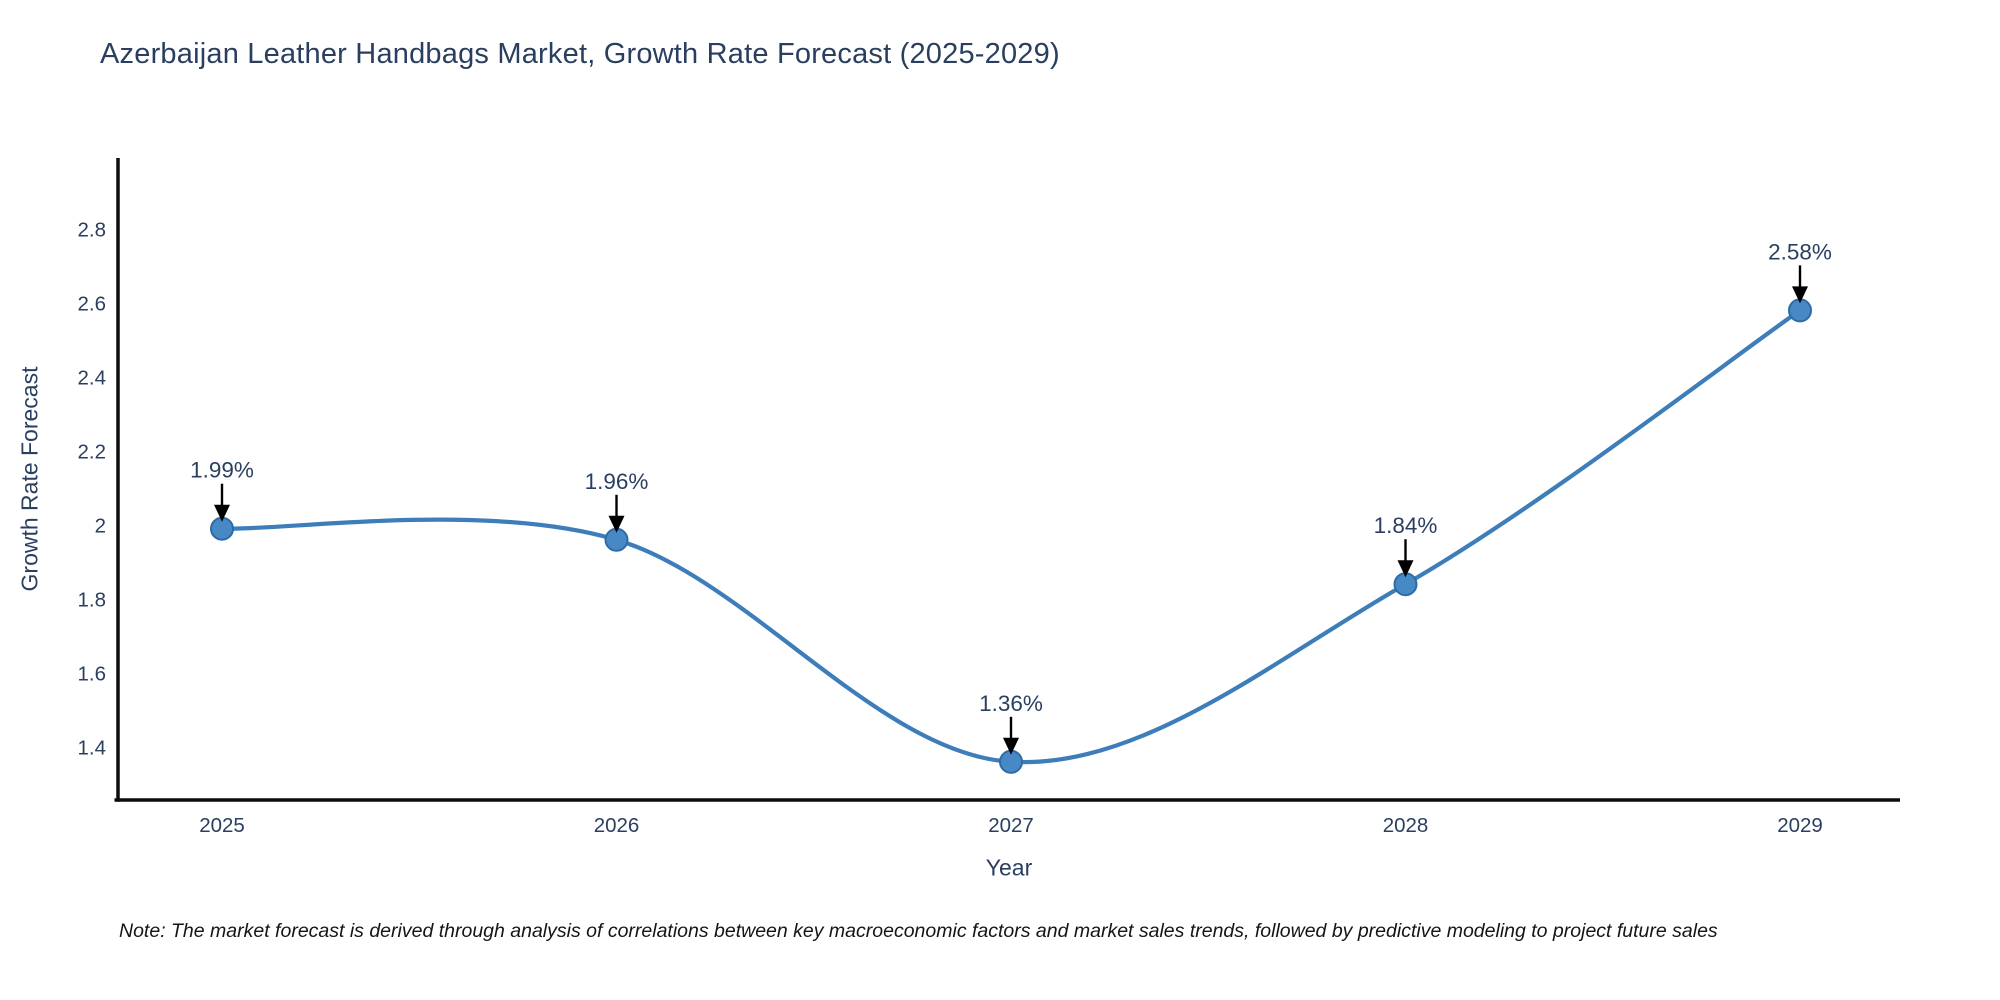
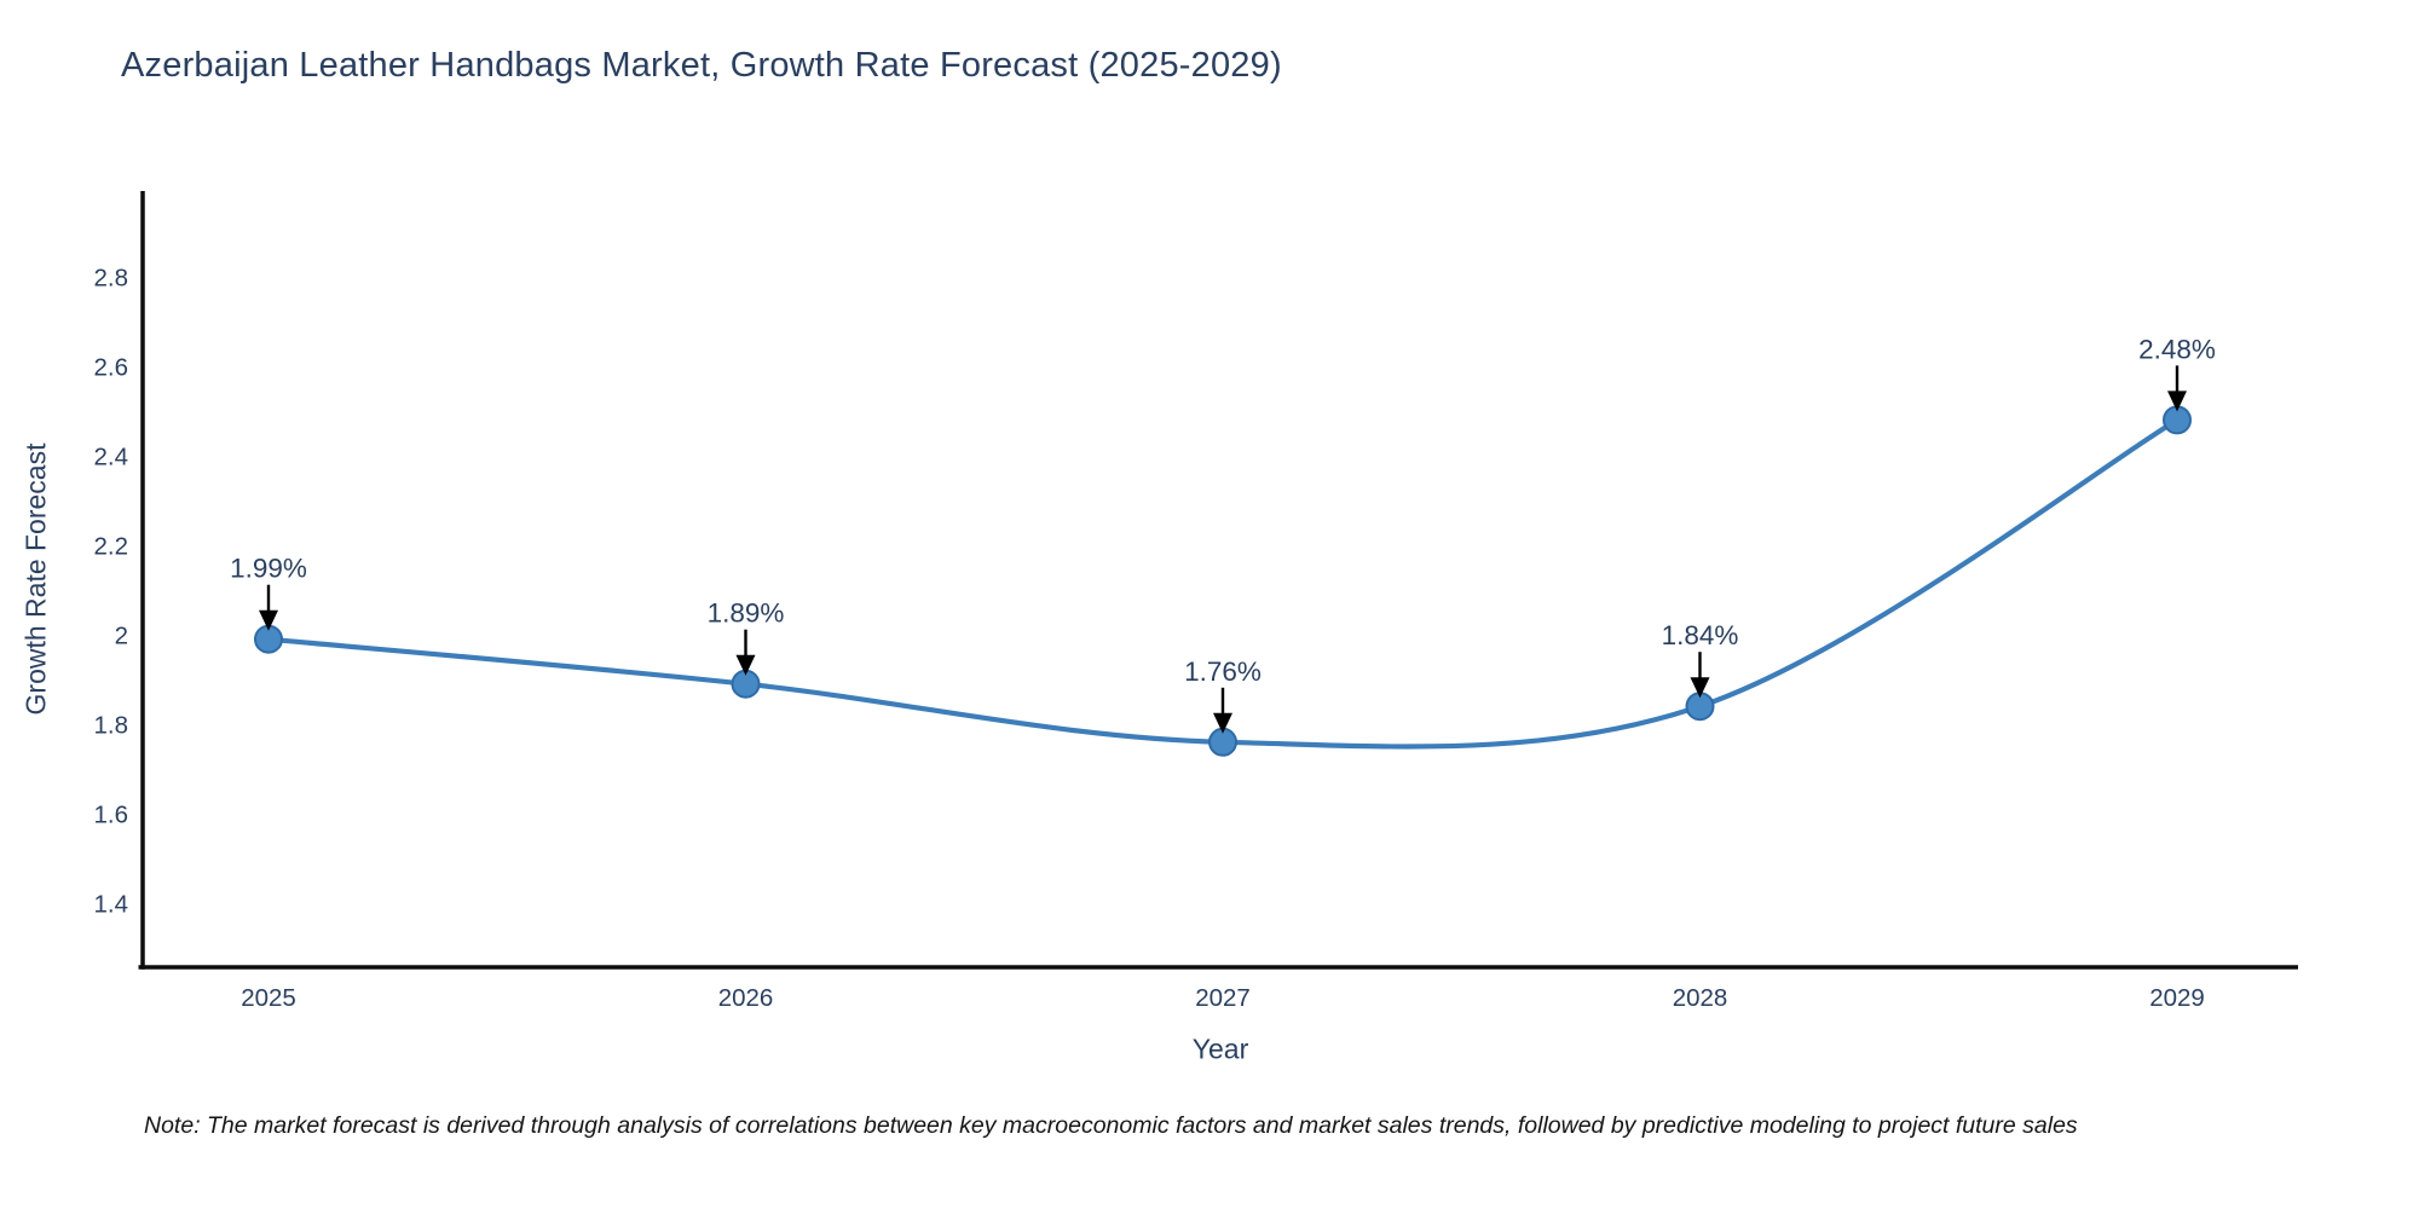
2026: 1.96% -> 1.89%
2027: 1.36% -> 1.76%
2029: 2.58% -> 2.48%
